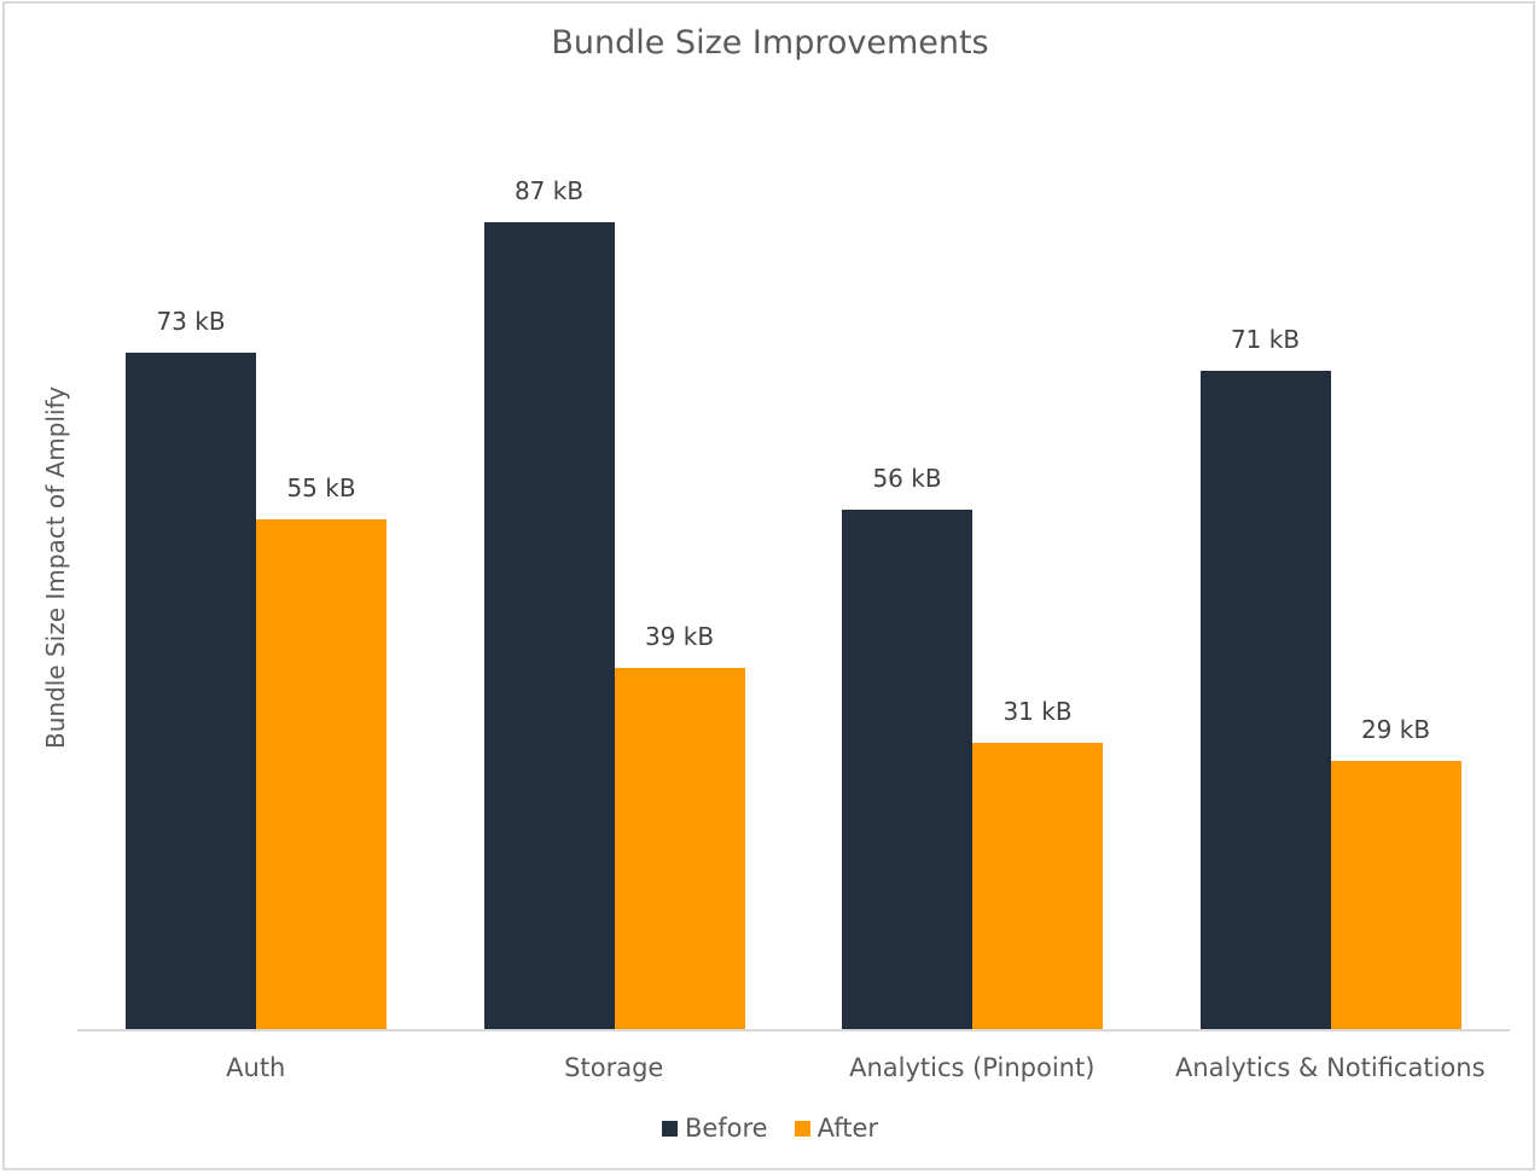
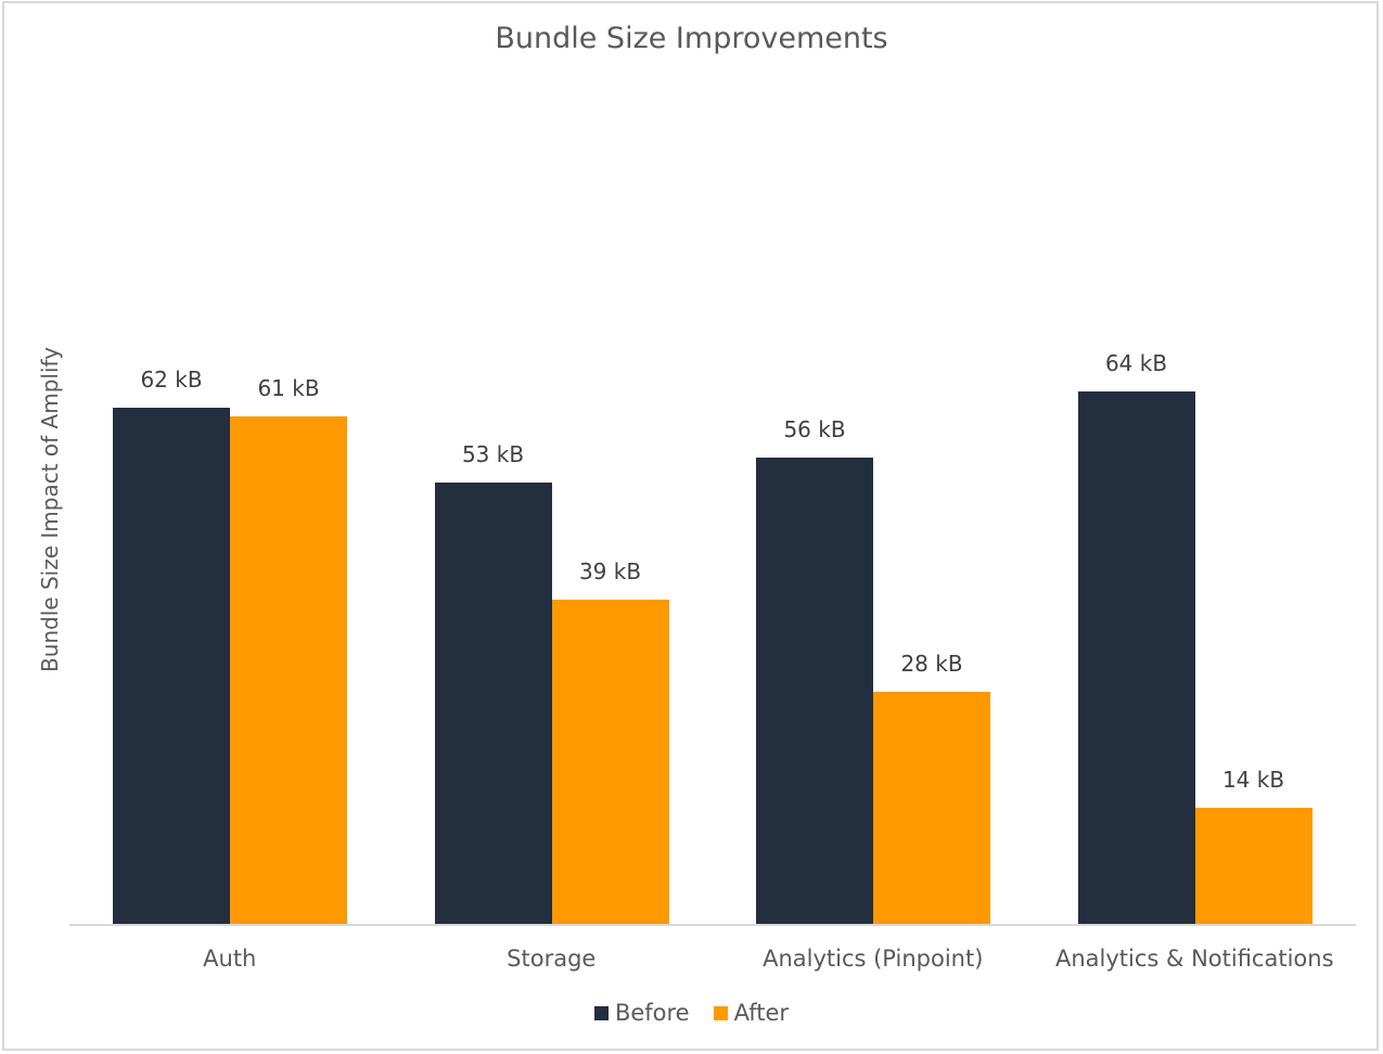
Before/Auth: 73 -> 62
After/Auth: 55 -> 61
Before/Storage: 87 -> 53
After/Analytics (Pinpoint): 31 -> 28
Before/Analytics & Notifications: 71 -> 64
After/Analytics & Notifications: 29 -> 14
